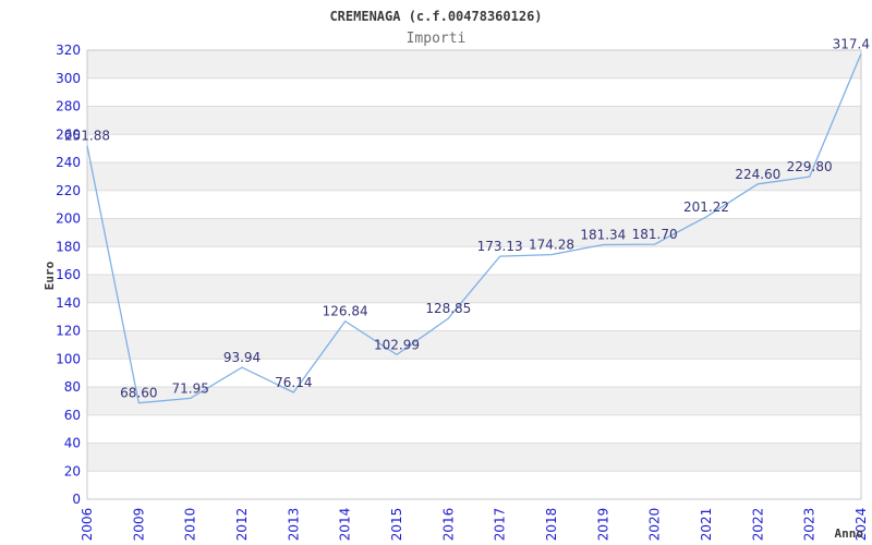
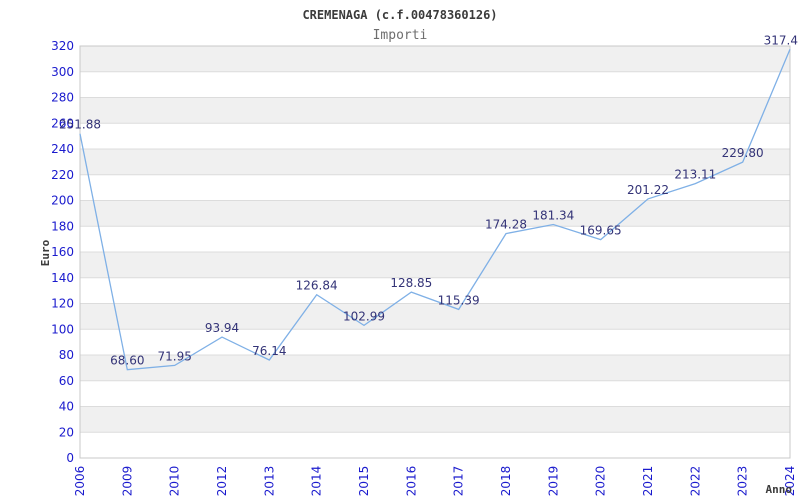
2017: 173.13 -> 115.39
2020: 181.70 -> 169.65
2022: 224.60 -> 213.11
